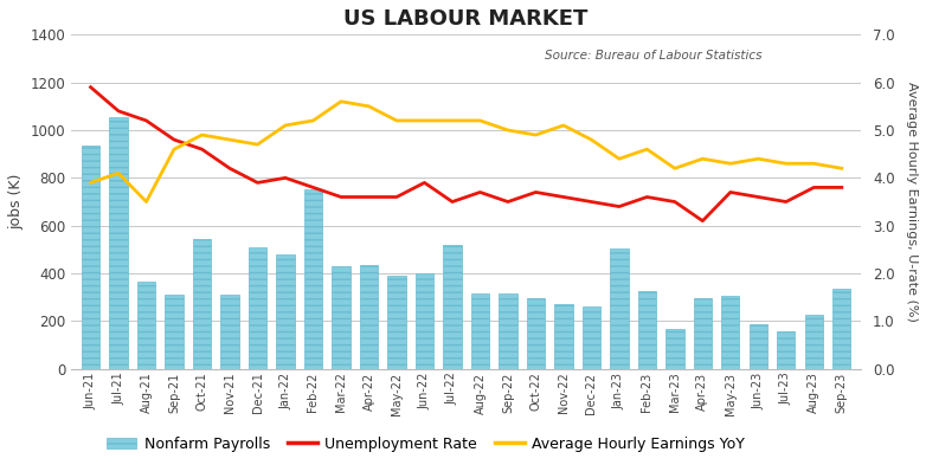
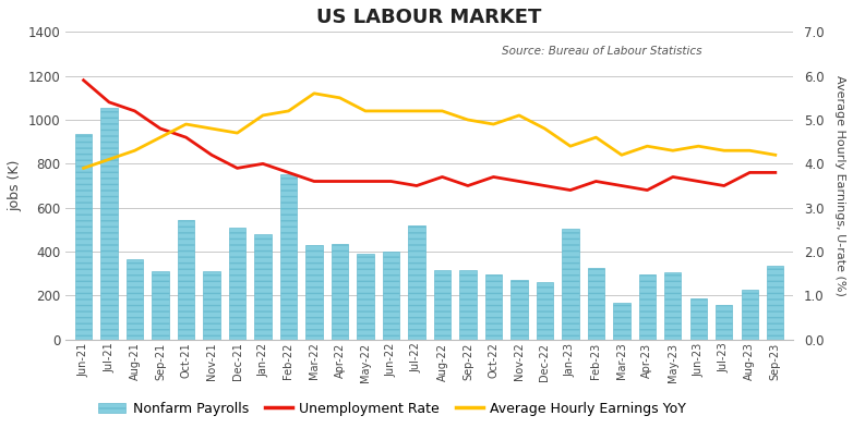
Average Hourly Earnings YoY/Aug-21: 3.5 -> 4.3
Unemployment Rate/Jun-22: 3.9 -> 3.6
Unemployment Rate/Apr-23: 3.1 -> 3.4
